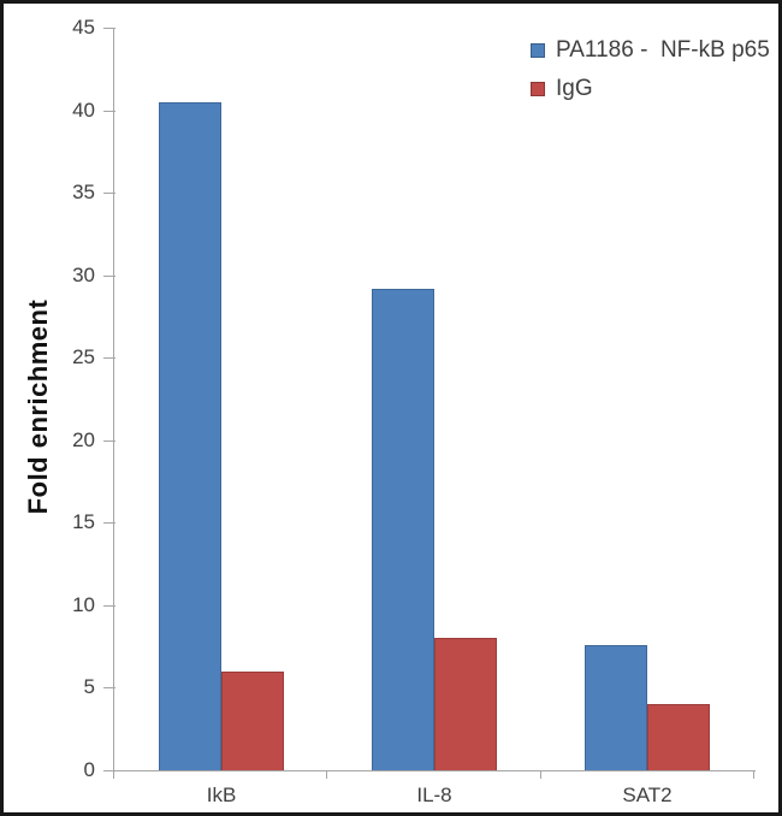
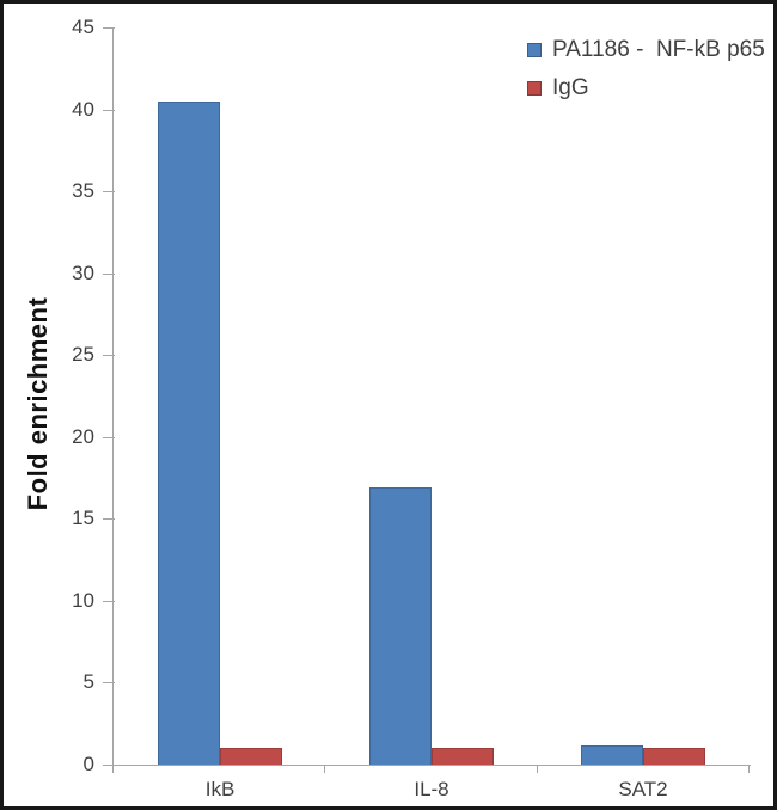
IgG/IkB: 6 -> 1
PA1186 - NF-kB p65/IL-8: 29.2 -> 16.9
IgG/IL-8: 8 -> 1
PA1186 - NF-kB p65/SAT2: 7.6 -> 1.2
IgG/SAT2: 4 -> 1
